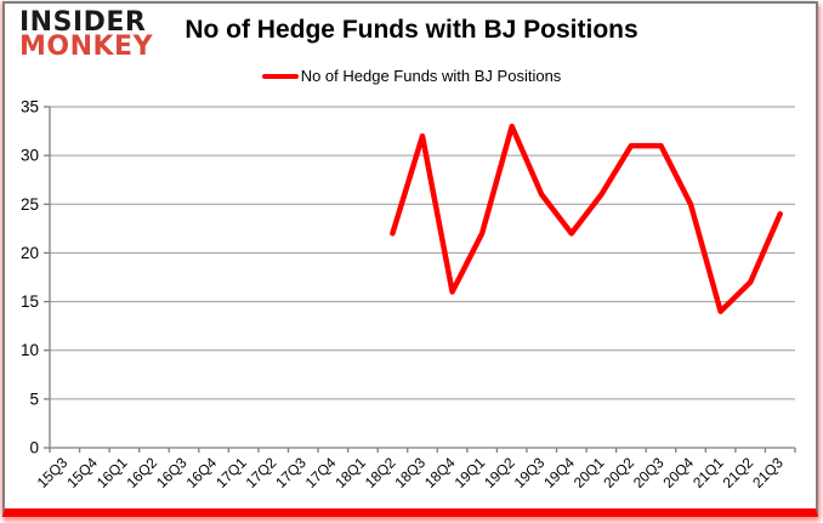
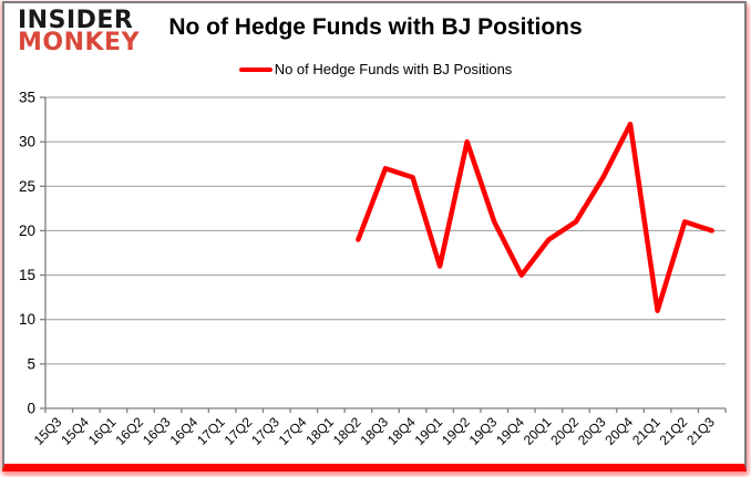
18Q2: 22 -> 19
18Q3: 32 -> 27
18Q4: 16 -> 26
19Q1: 22 -> 16
19Q2: 33 -> 30
19Q3: 26 -> 21
19Q4: 22 -> 15
20Q1: 26 -> 19
20Q2: 31 -> 21
20Q3: 31 -> 26
20Q4: 25 -> 32
21Q1: 14 -> 11
21Q2: 17 -> 21
21Q3: 24 -> 20
